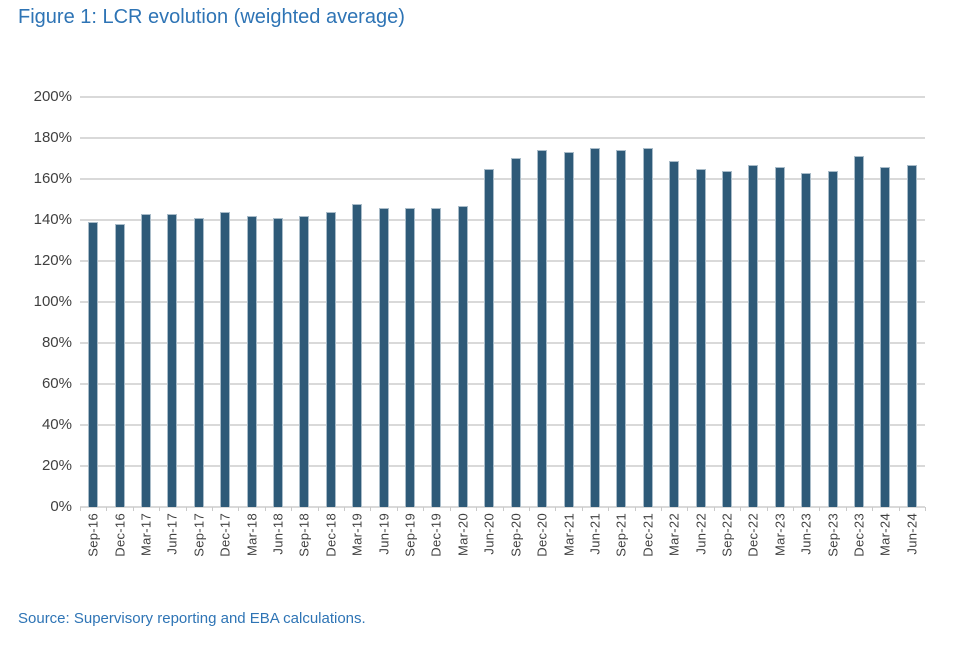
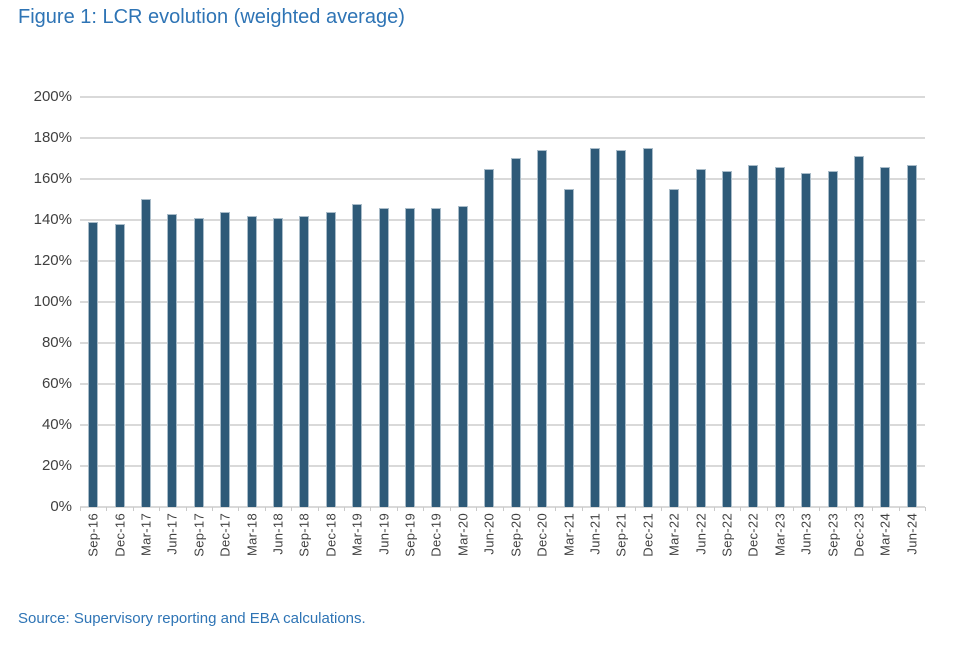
Mar-17: 143% -> 150%
Mar-21: 173% -> 155%
Mar-22: 169% -> 155%
